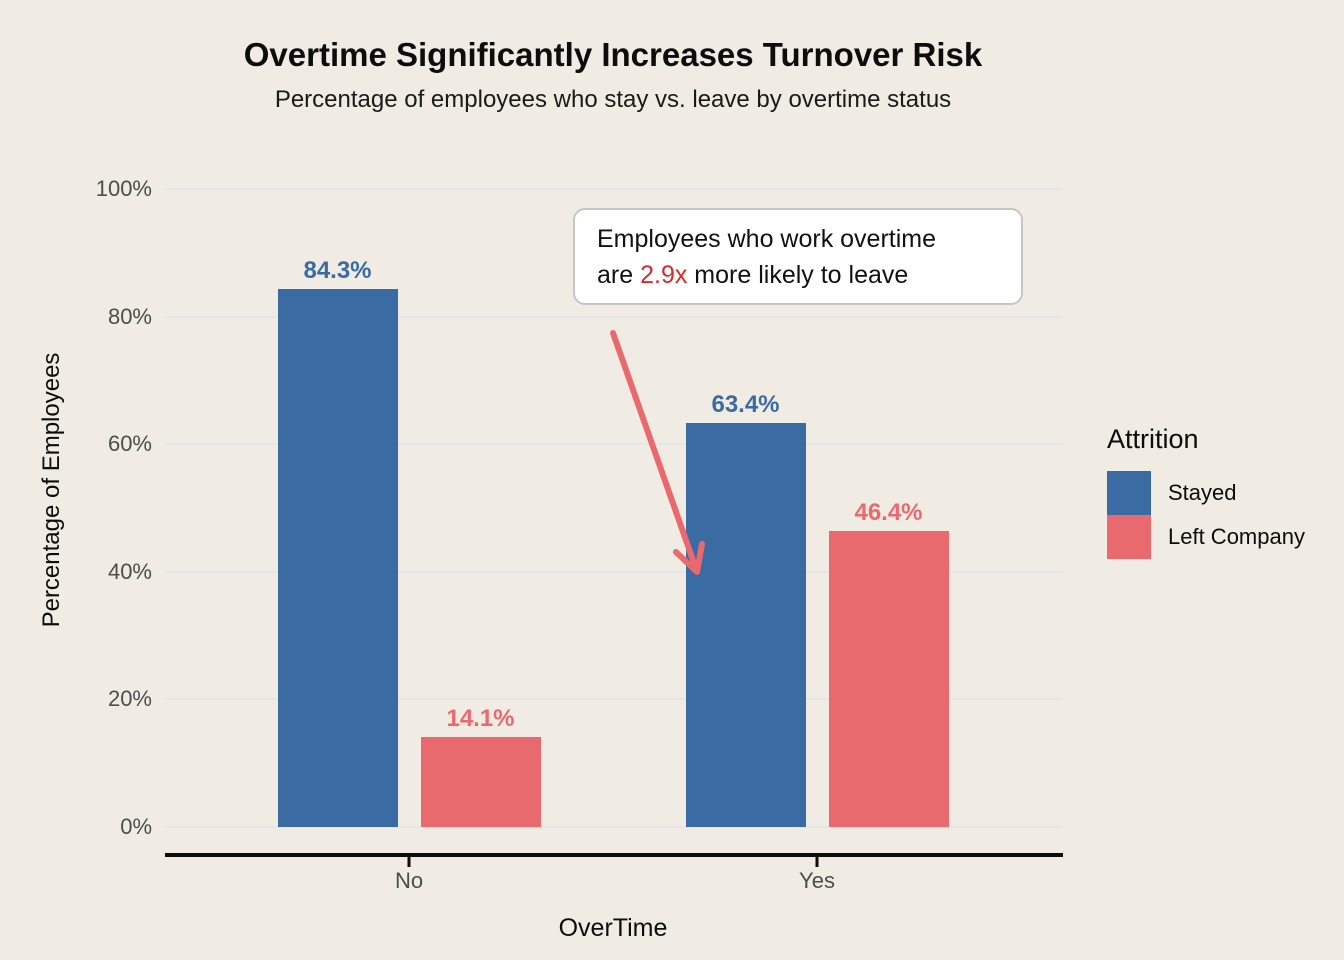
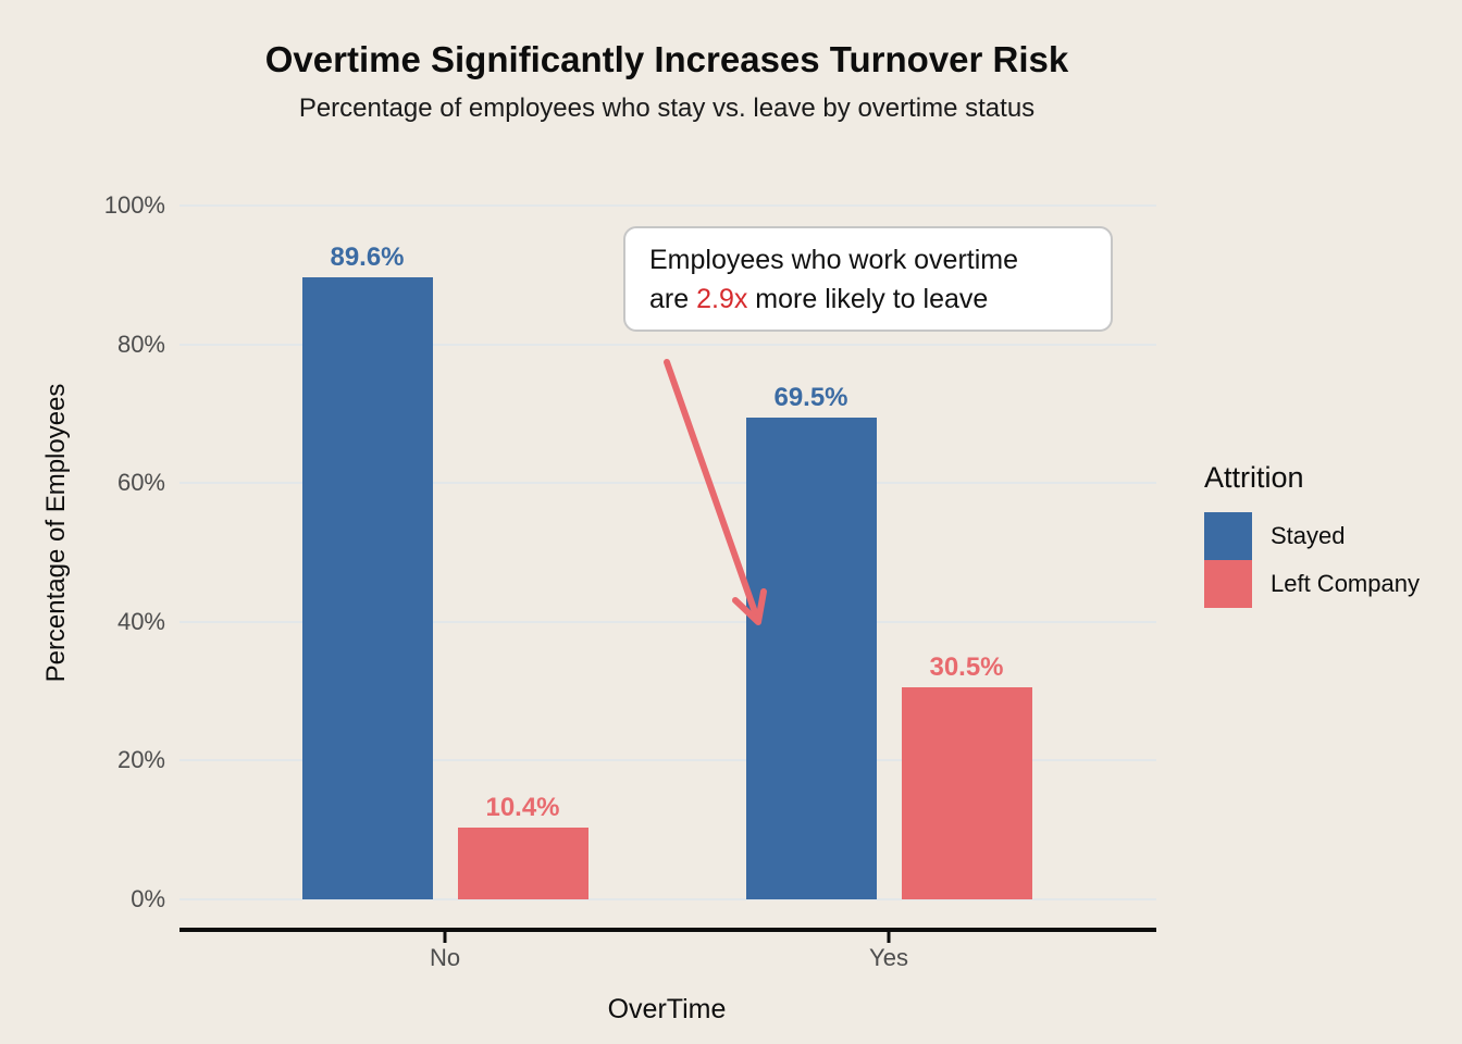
Stayed/No: 84.3% -> 89.6%
Left Company/No: 14.1% -> 10.4%
Stayed/Yes: 63.4% -> 69.5%
Left Company/Yes: 46.4% -> 30.5%
